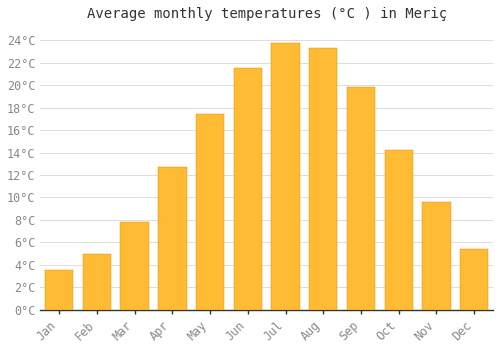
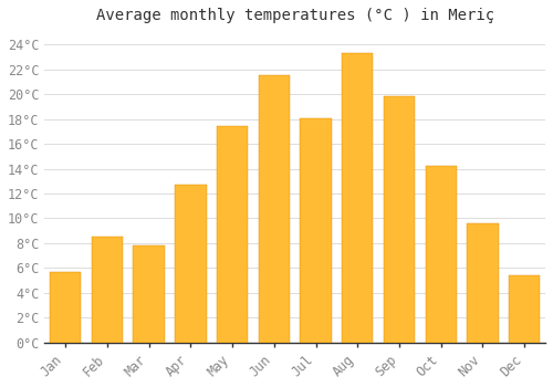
Jan: 3.5°C -> 5.7°C
Feb: 5.0°C -> 8.5°C
Jul: 23.8°C -> 18.1°C
